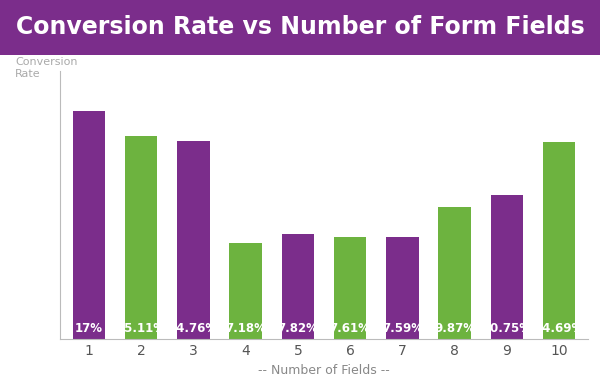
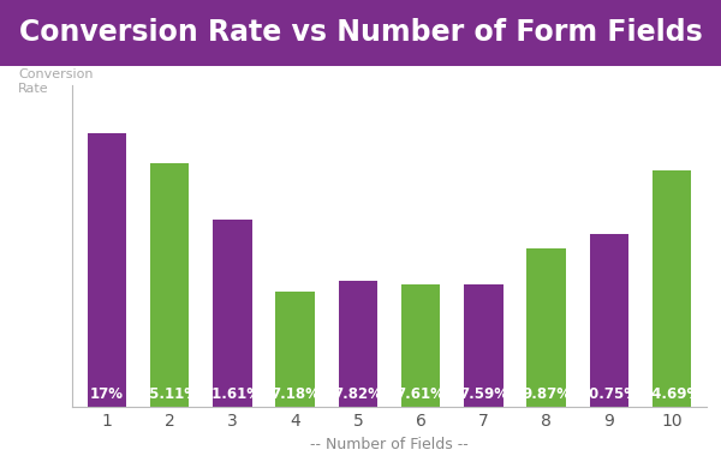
3: 14.76% -> 11.61%
